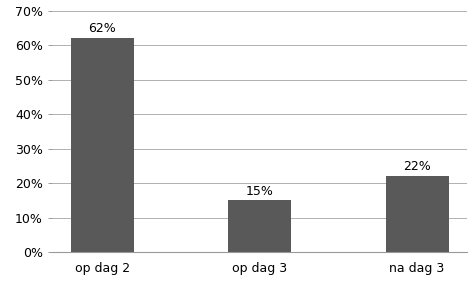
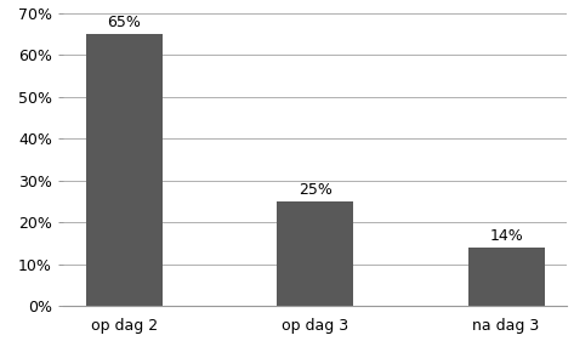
op dag 2: 62% -> 65%
op dag 3: 15% -> 25%
na dag 3: 22% -> 14%
